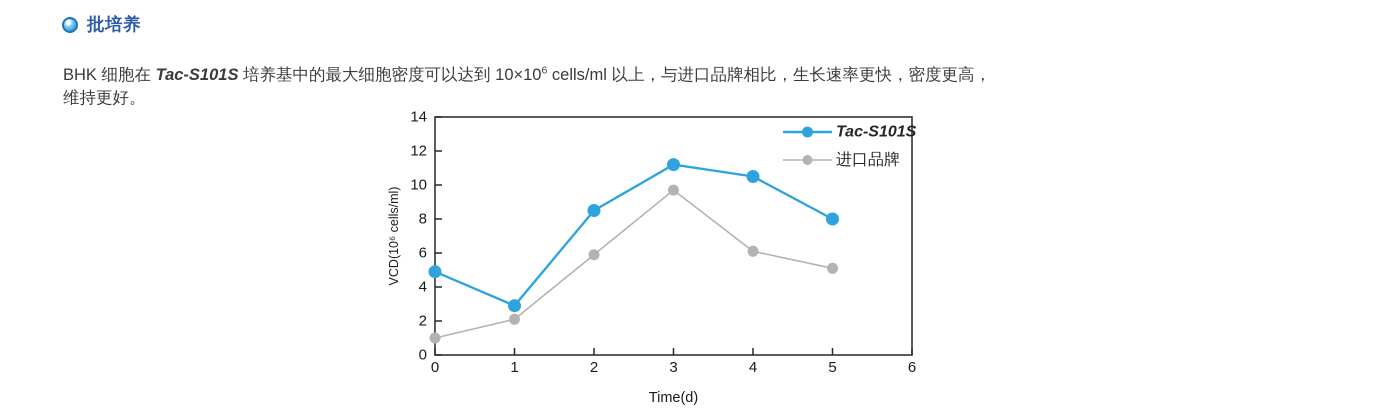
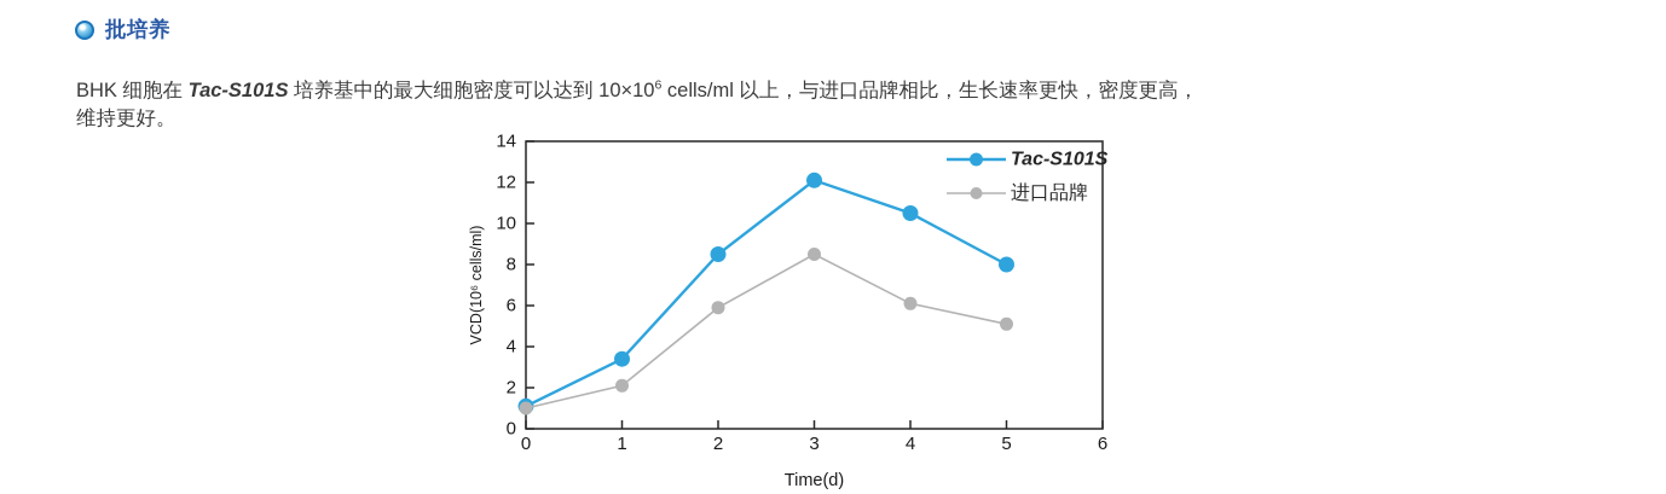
Tac-S101S/0: 4.9 -> 1.1
Tac-S101S/1: 2.9 -> 3.4
Tac-S101S/3: 11.2 -> 12.1
进口品牌/3: 9.7 -> 8.5
